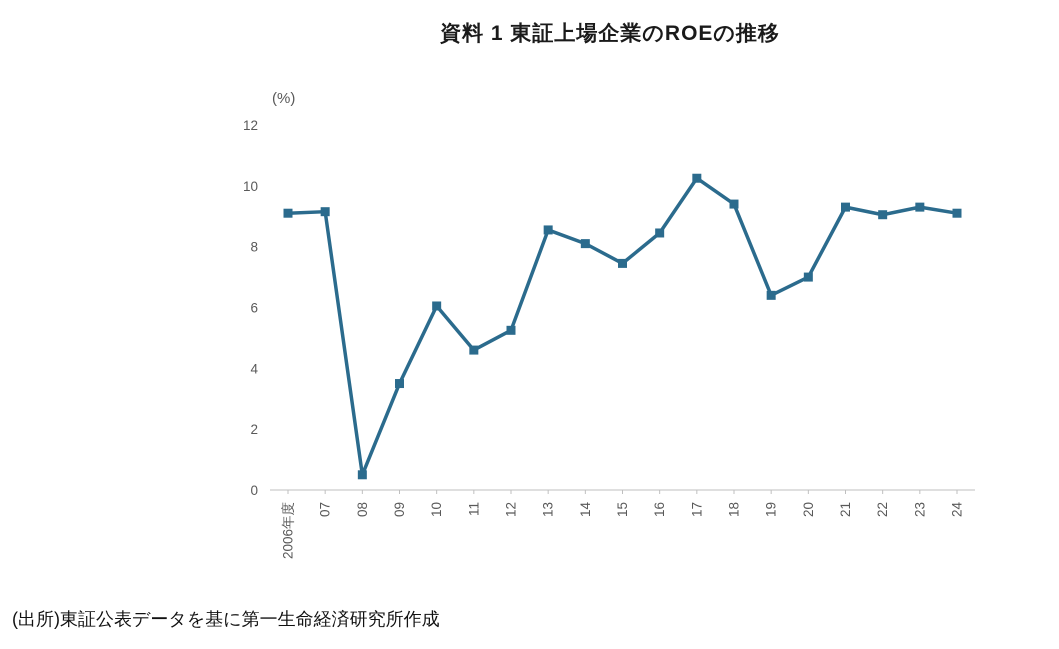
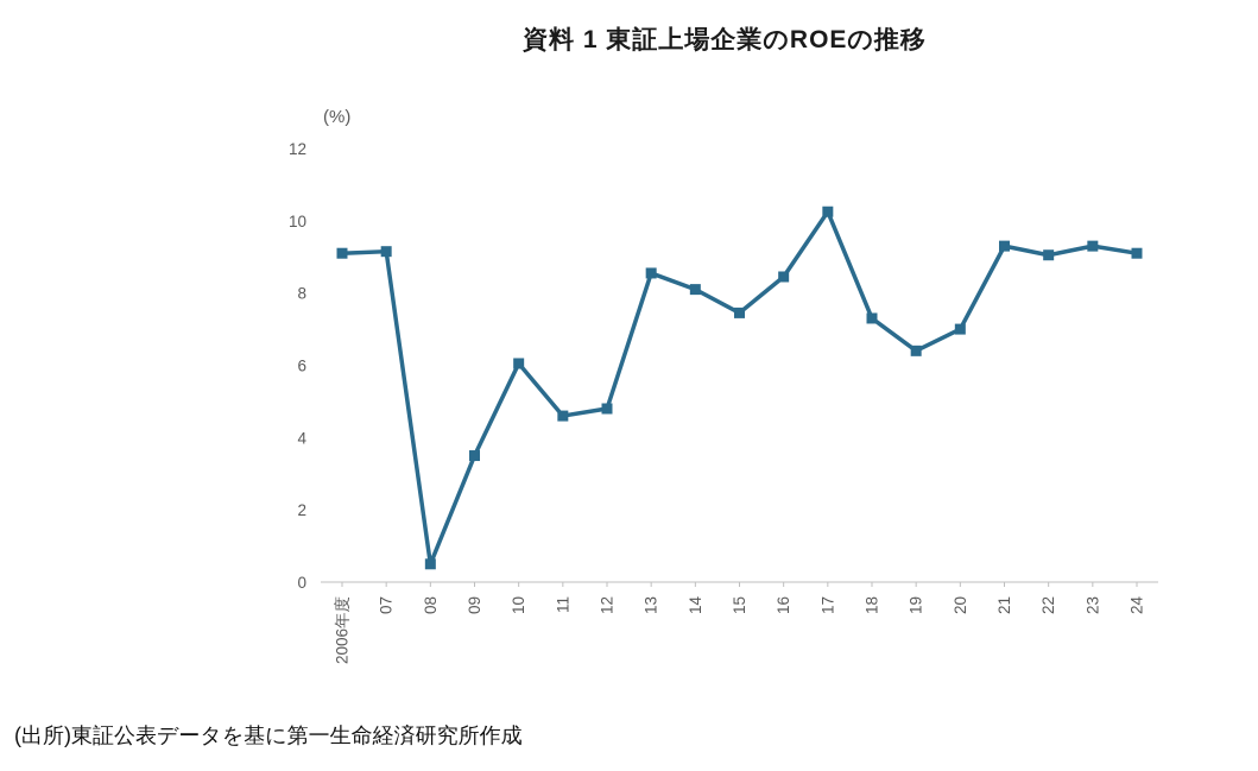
12: 5.2 -> 4.8
18: 9.4 -> 7.3
